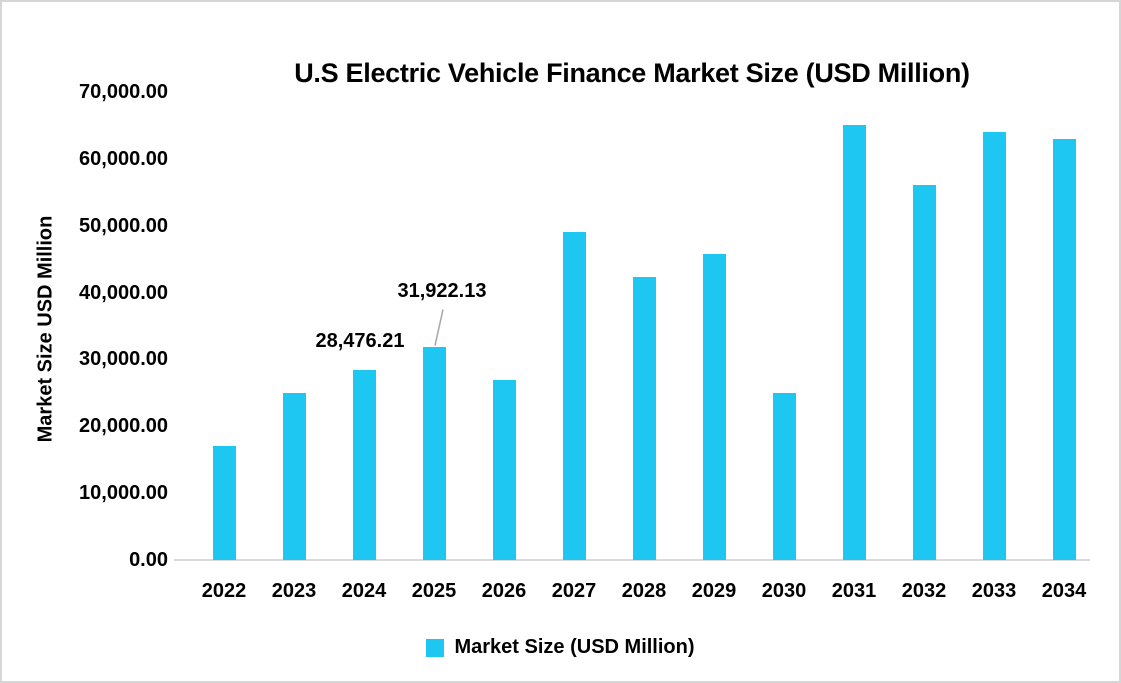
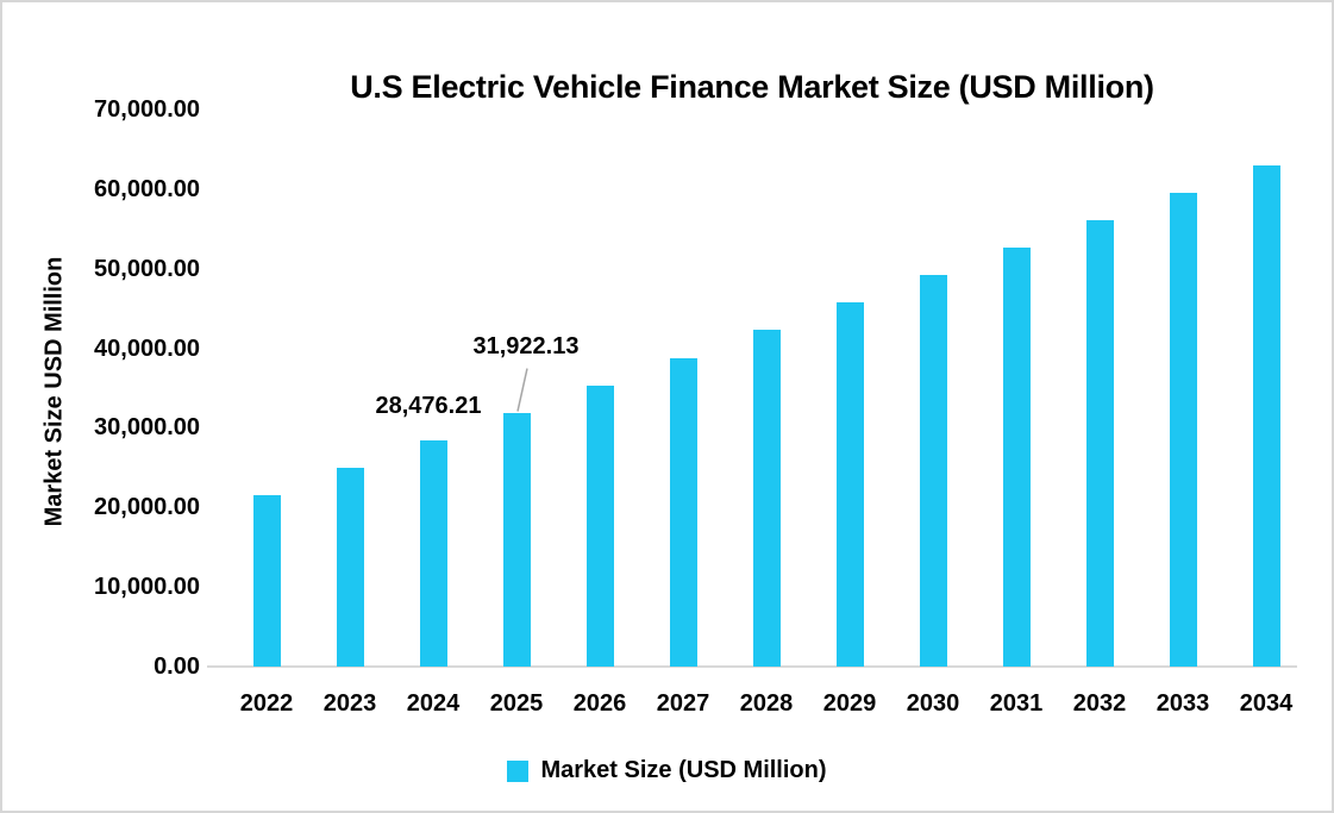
2022: 17000 -> 22000
2026: 27000 -> 35000
2027: 49000 -> 39000
2030: 25000 -> 49000
2031: 65000 -> 53000
2033: 64000 -> 59000
